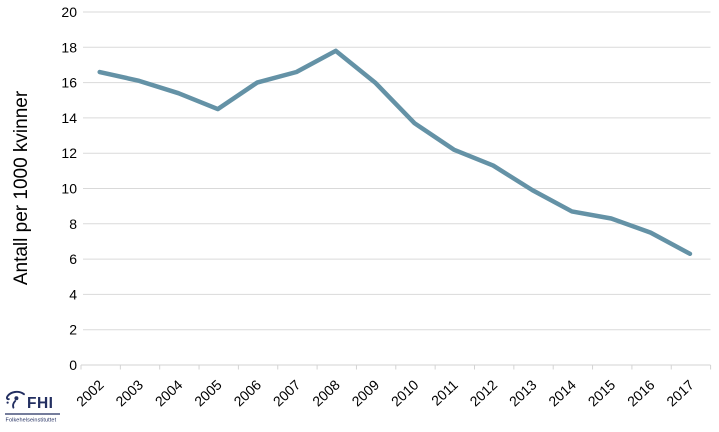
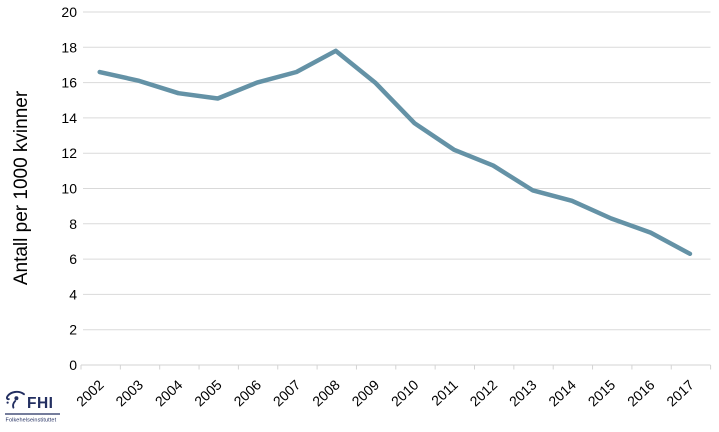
2005: 14.5 -> 15.1
2014: 8.7 -> 9.3
